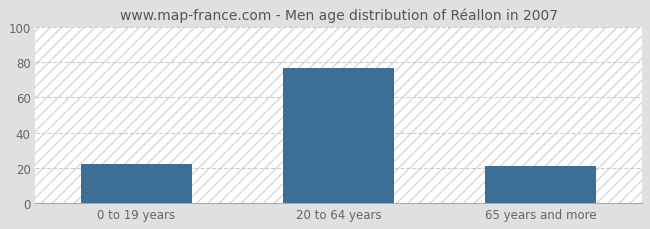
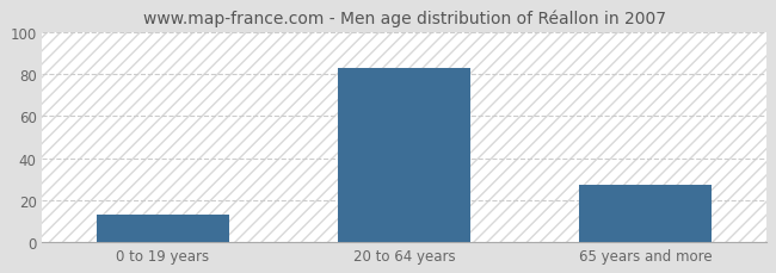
0 to 19 years: 22 -> 13
20 to 64 years: 77 -> 83
65 years and more: 21 -> 27
